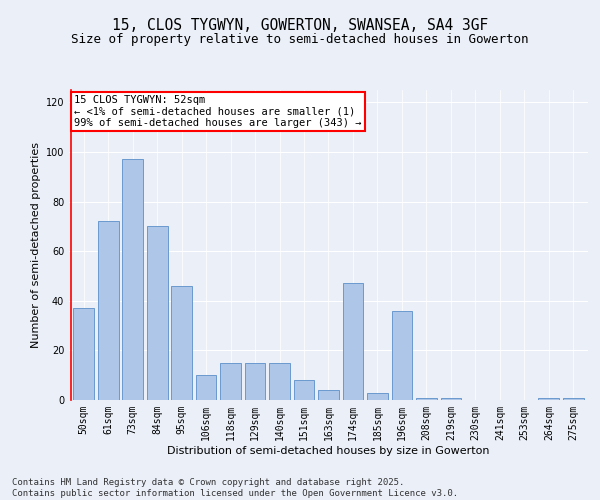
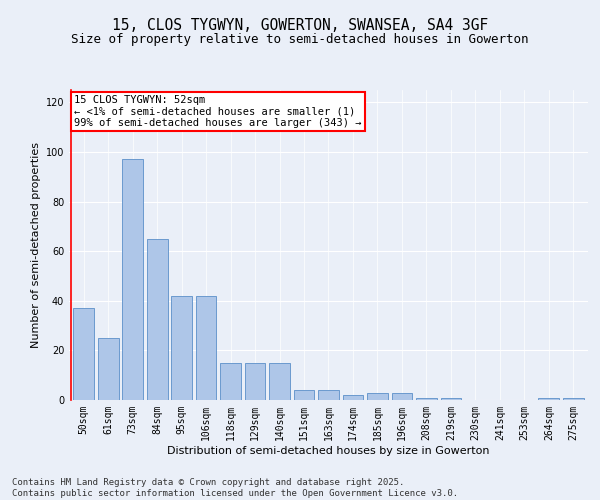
61sqm: 72 -> 25
84sqm: 70 -> 65
95sqm: 46 -> 42
106sqm: 10 -> 42
151sqm: 8 -> 4
174sqm: 47 -> 2
196sqm: 36 -> 3
